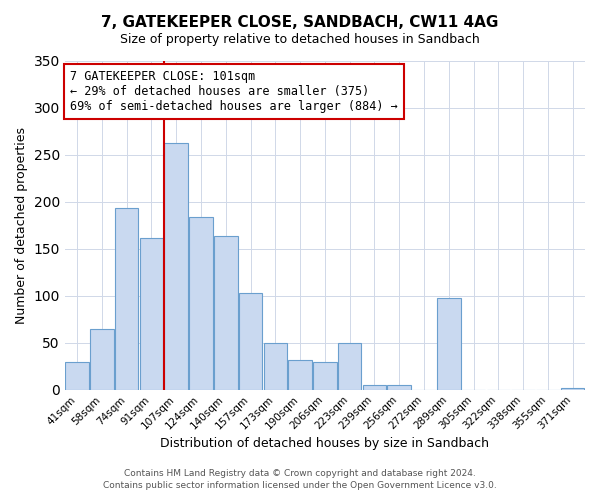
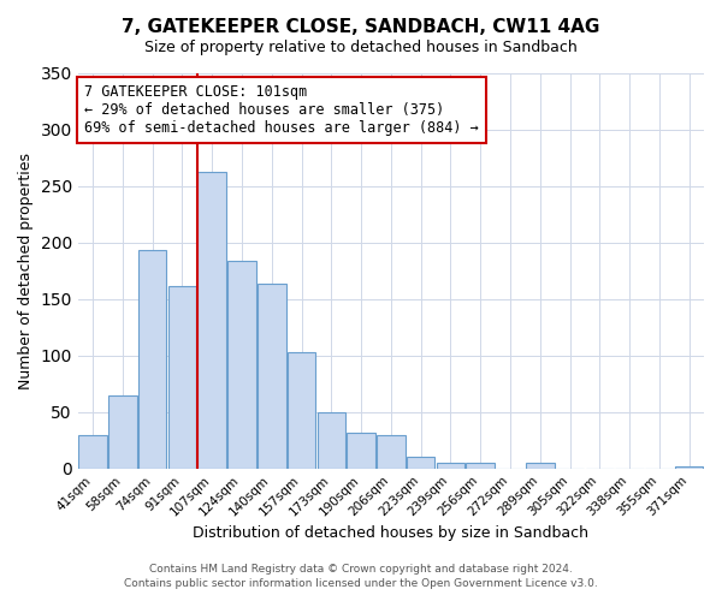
223sqm: 50 -> 10
289sqm: 98 -> 5
